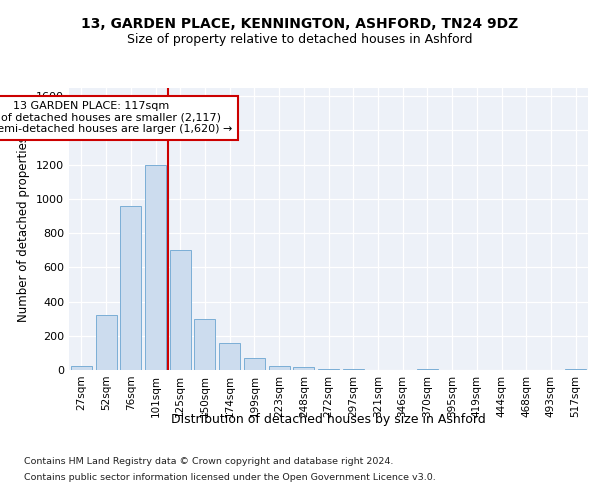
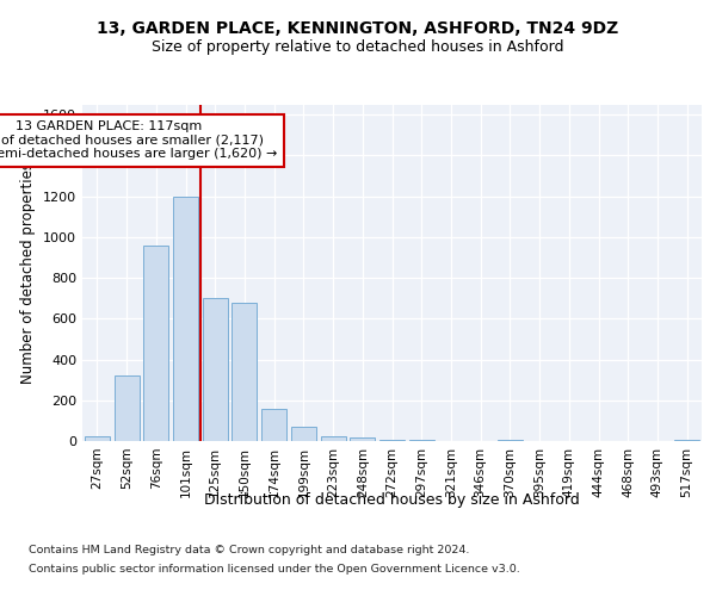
150sqm: 300 -> 680
